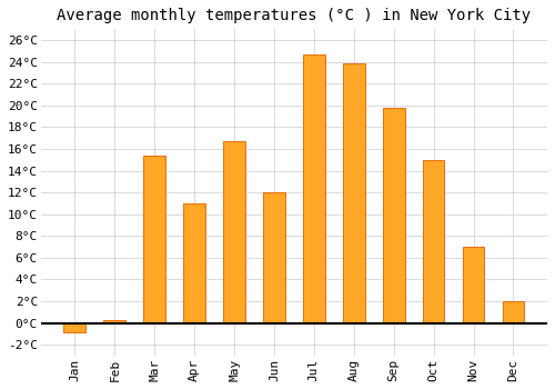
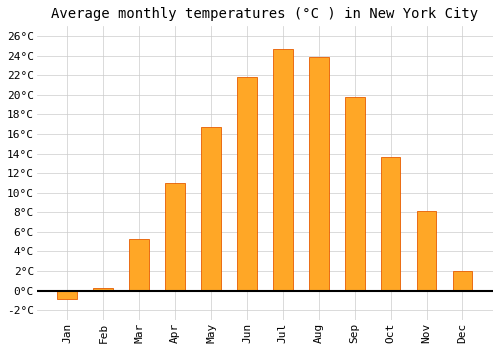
Mar: 15.4°C -> 5.3°C
Jun: 12.0°C -> 21.8°C
Oct: 15.0°C -> 13.7°C
Nov: 7.0°C -> 8.1°C
